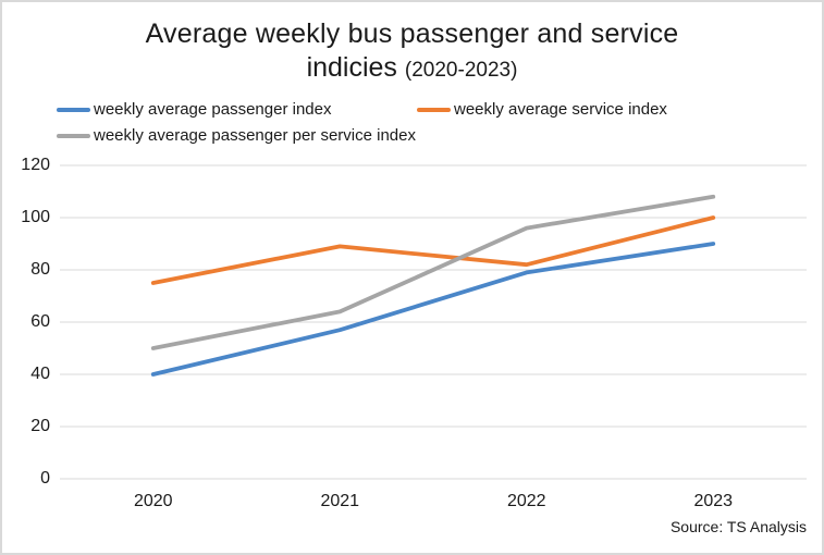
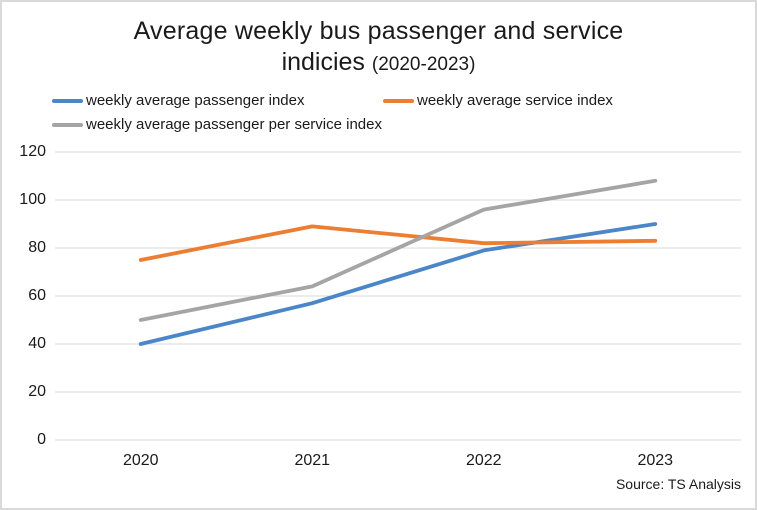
weekly average service index/2023: 100 -> 83
